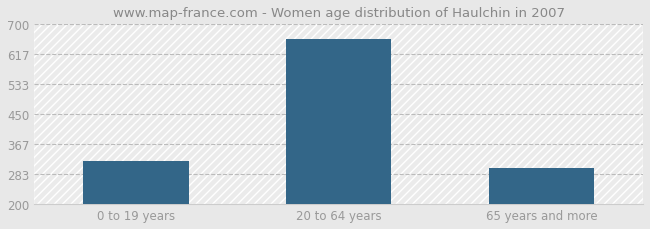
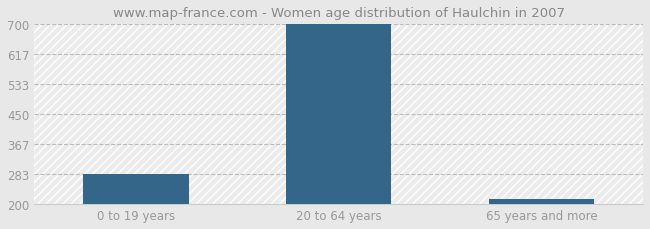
0 to 19 years: 320 -> 283
20 to 64 years: 660 -> 700
65 years and more: 300 -> 215
